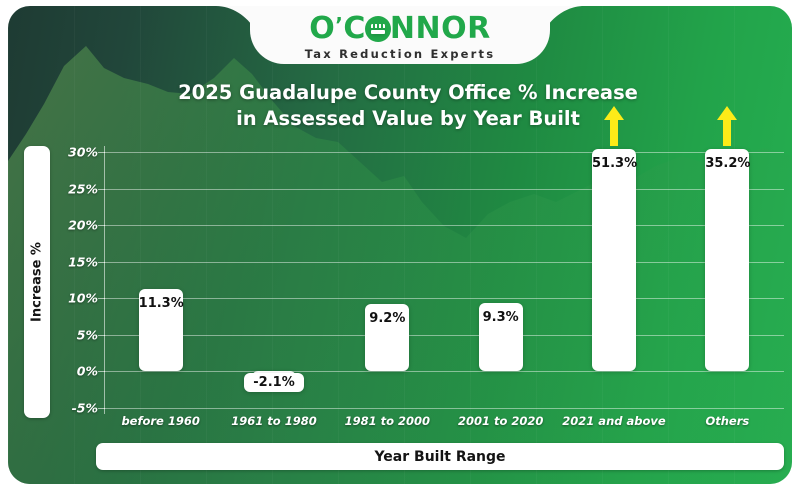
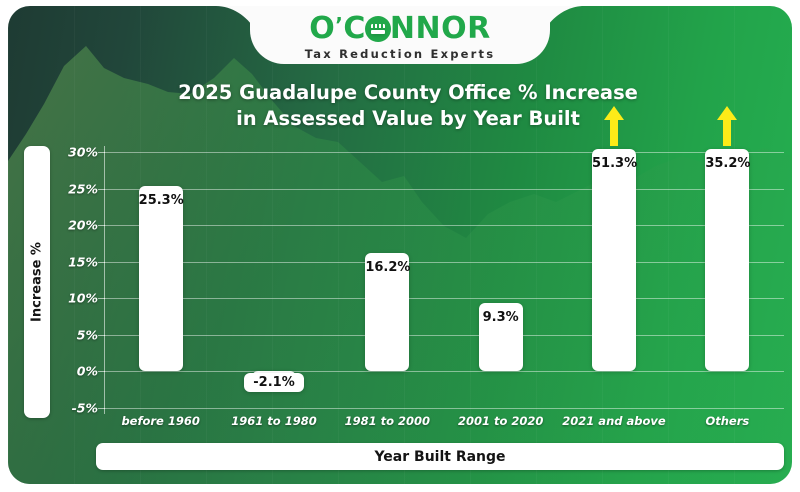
before 1960: 11.3% -> 25.3%
1981 to 2000: 9.2% -> 16.2%
